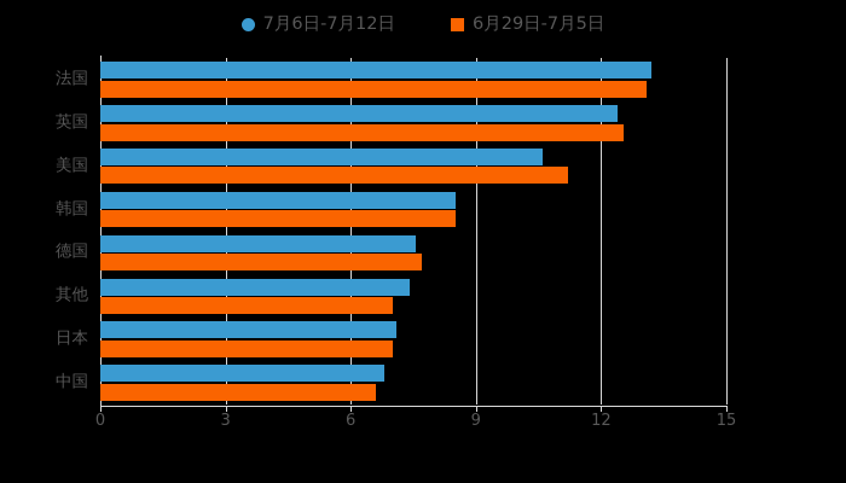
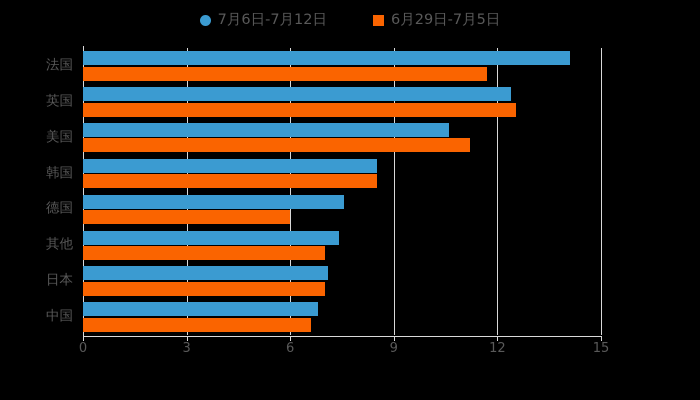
7月6日-7月12日/法国: 13.2 -> 14.1
6月29日-7月5日/法国: 13.1 -> 11.7
6月29日-7月5日/德国: 7.7 -> 6.0
